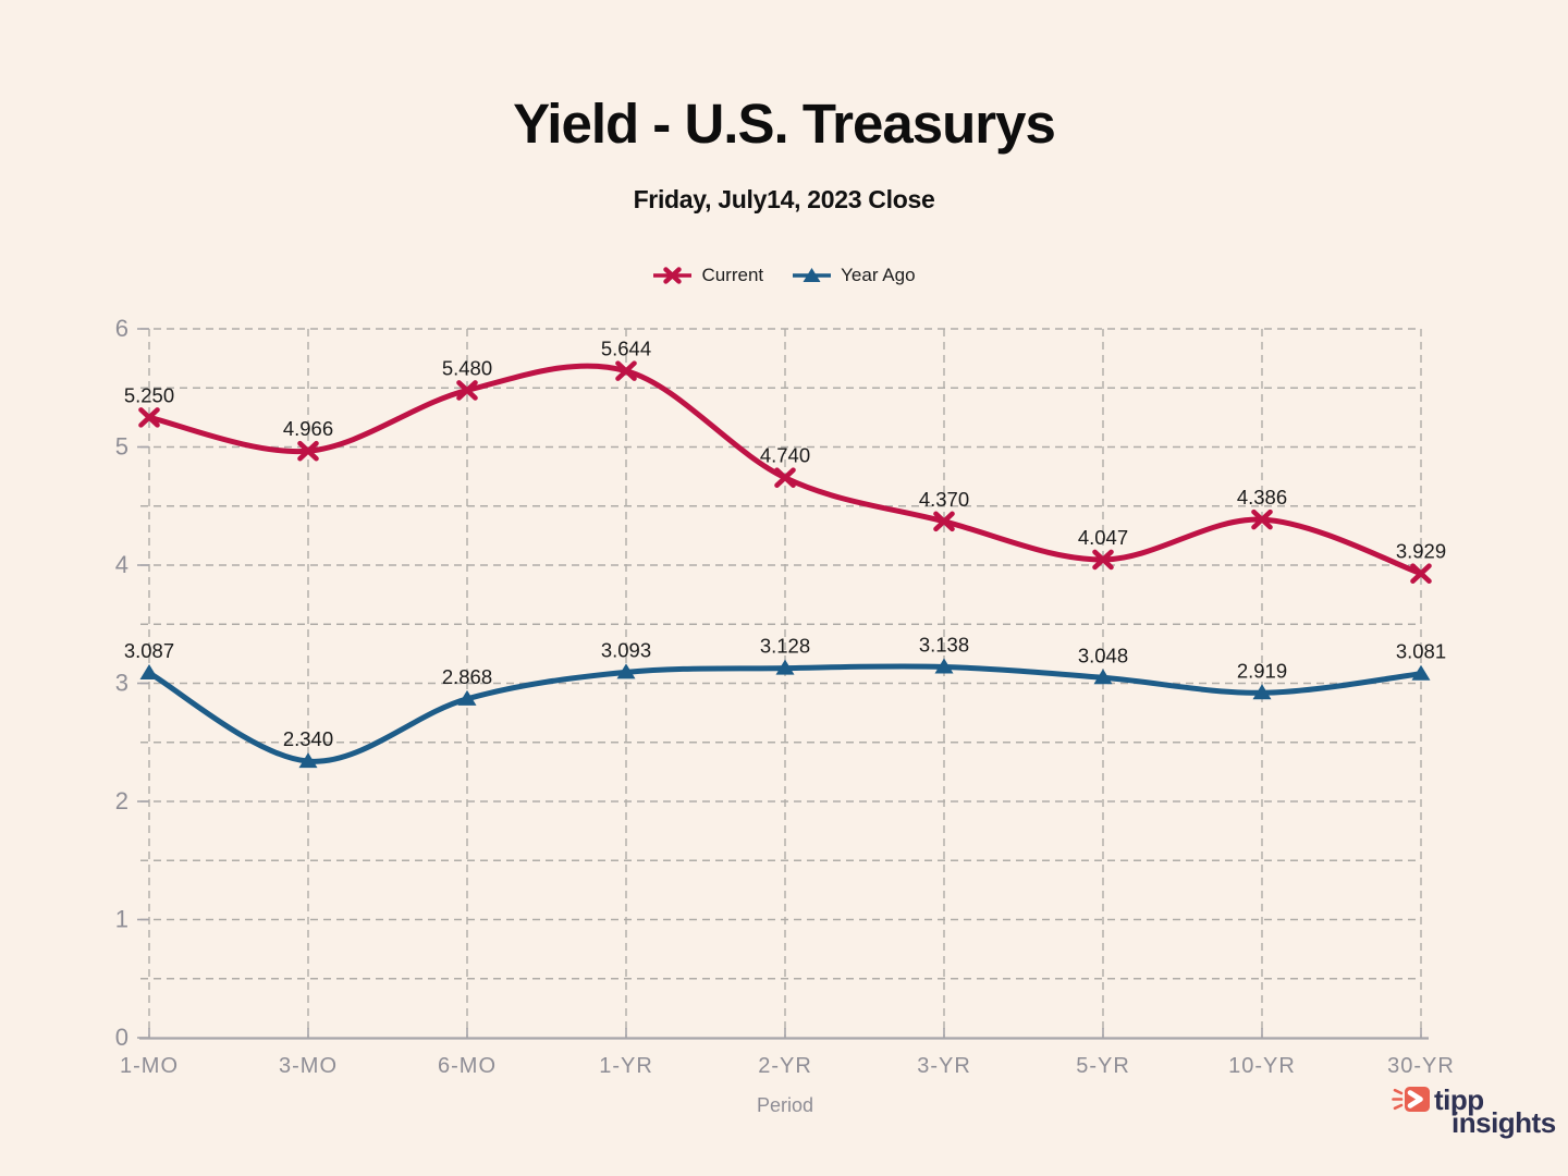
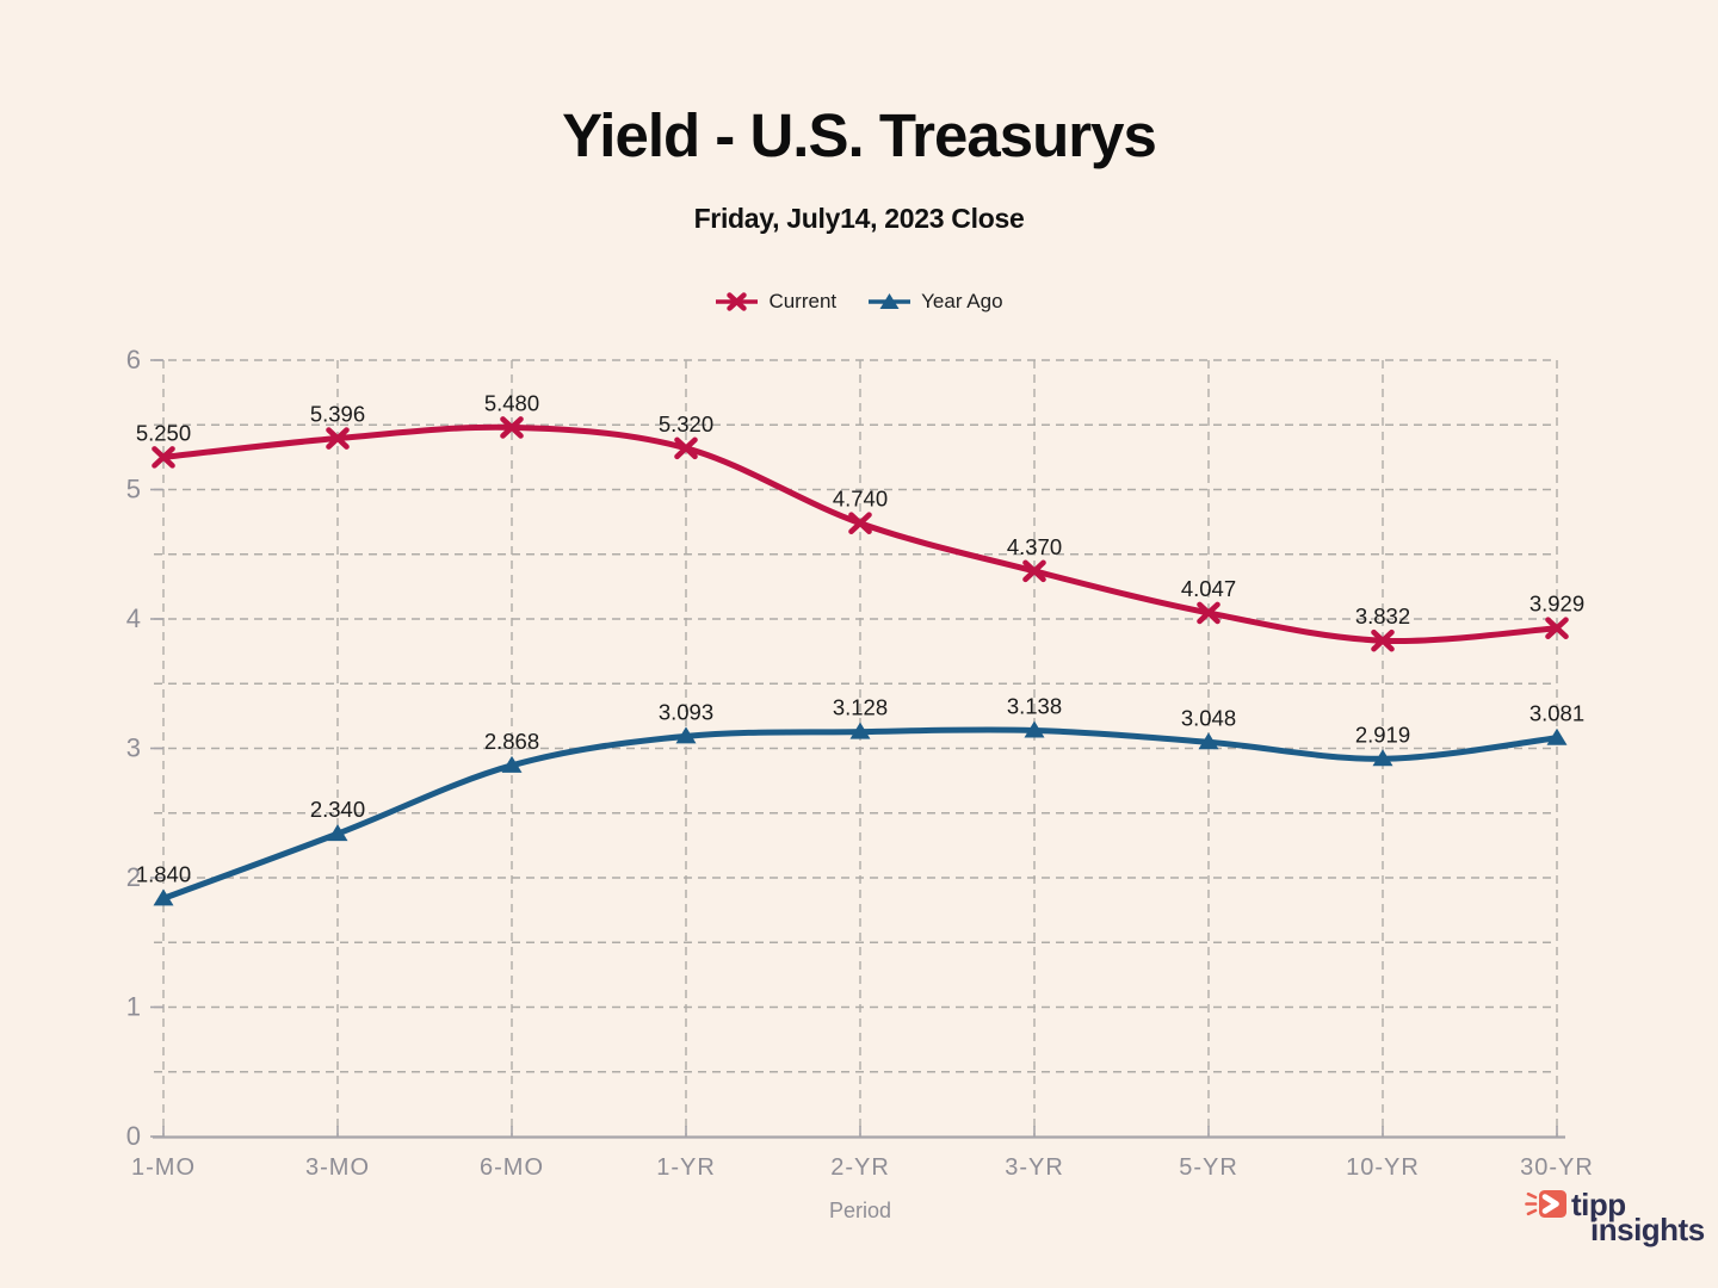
Year Ago/1-MO: 3.087 -> 1.840
Current/3-MO: 4.966 -> 5.396
Current/1-YR: 5.644 -> 5.320
Current/10-YR: 4.386 -> 3.832
